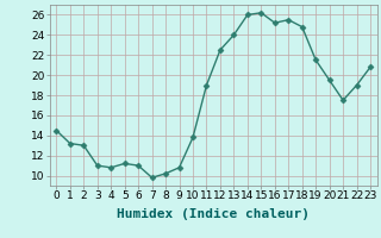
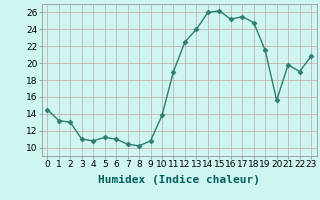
7: 9.8 -> 10.4
20: 19.5 -> 15.6
21: 17.5 -> 19.8
